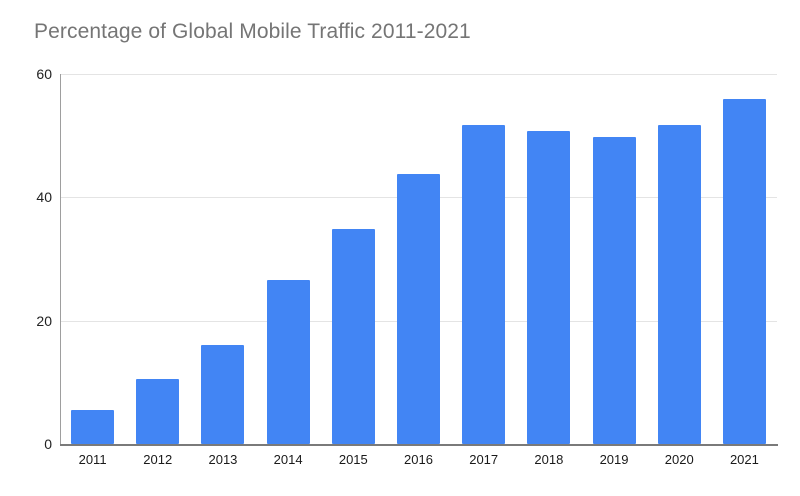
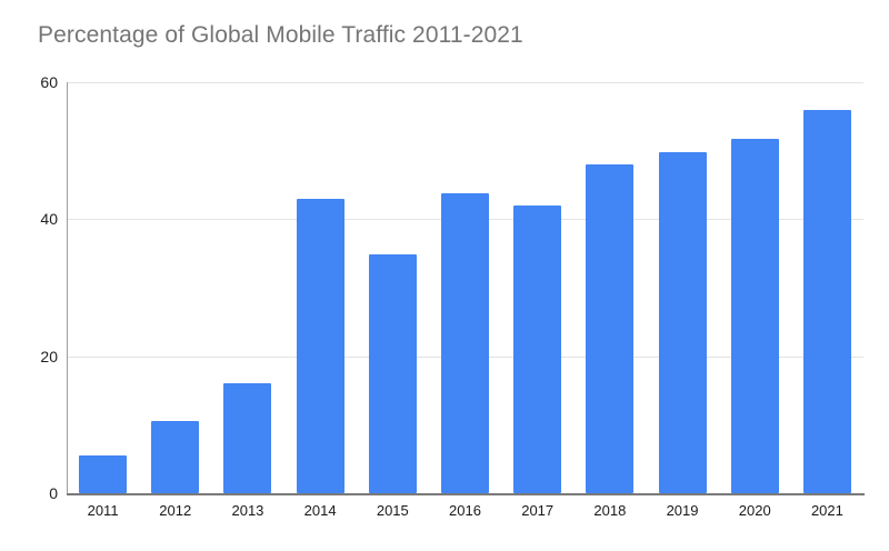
2014: 27 -> 43
2017: 52 -> 42
2018: 51 -> 48
